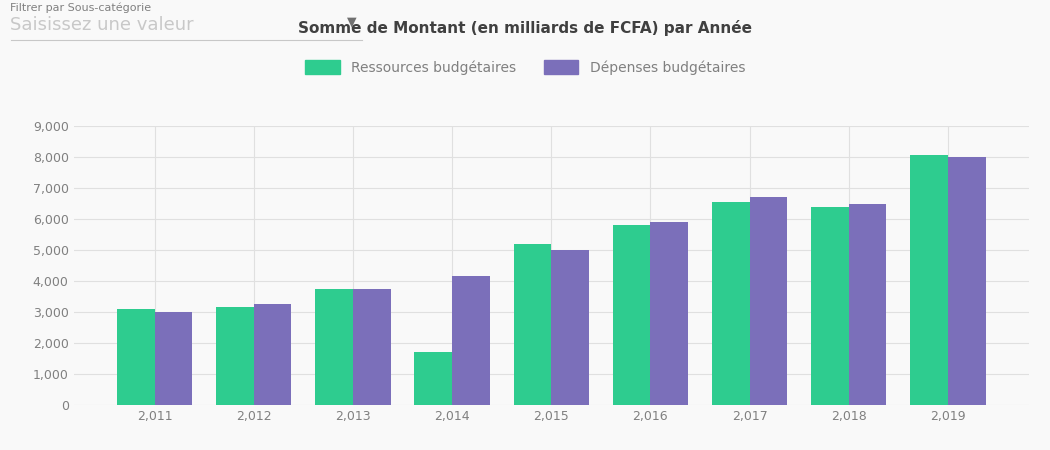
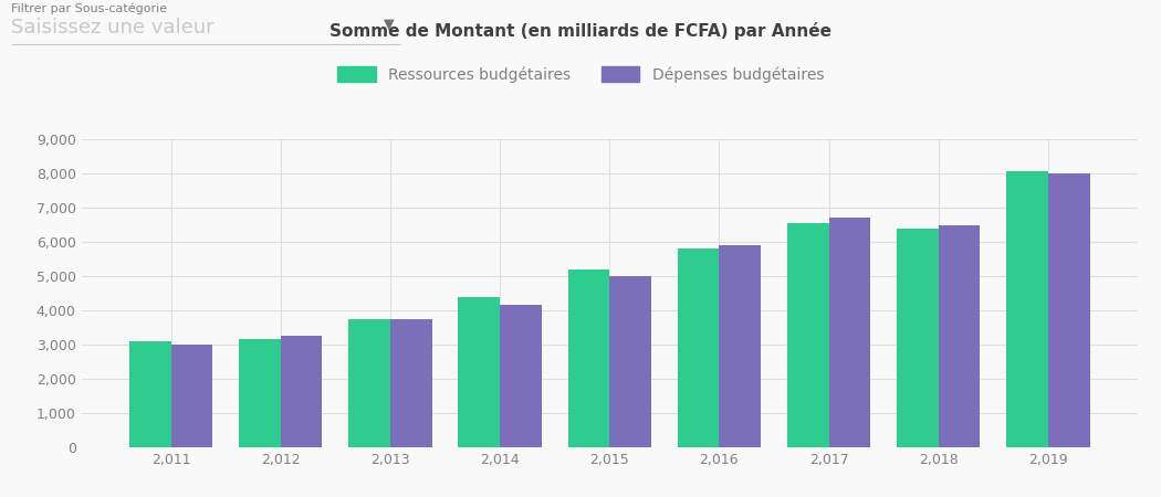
Ressources budgétaires/2,014: 1,700 -> 4,380
